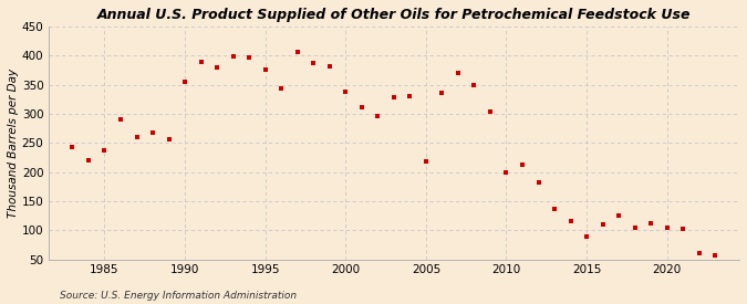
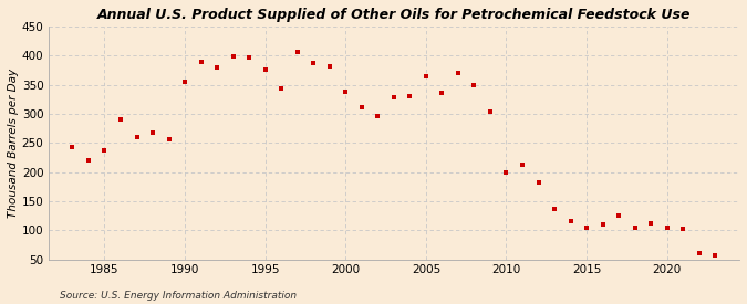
2005: 218 -> 364
2015: 90 -> 104
